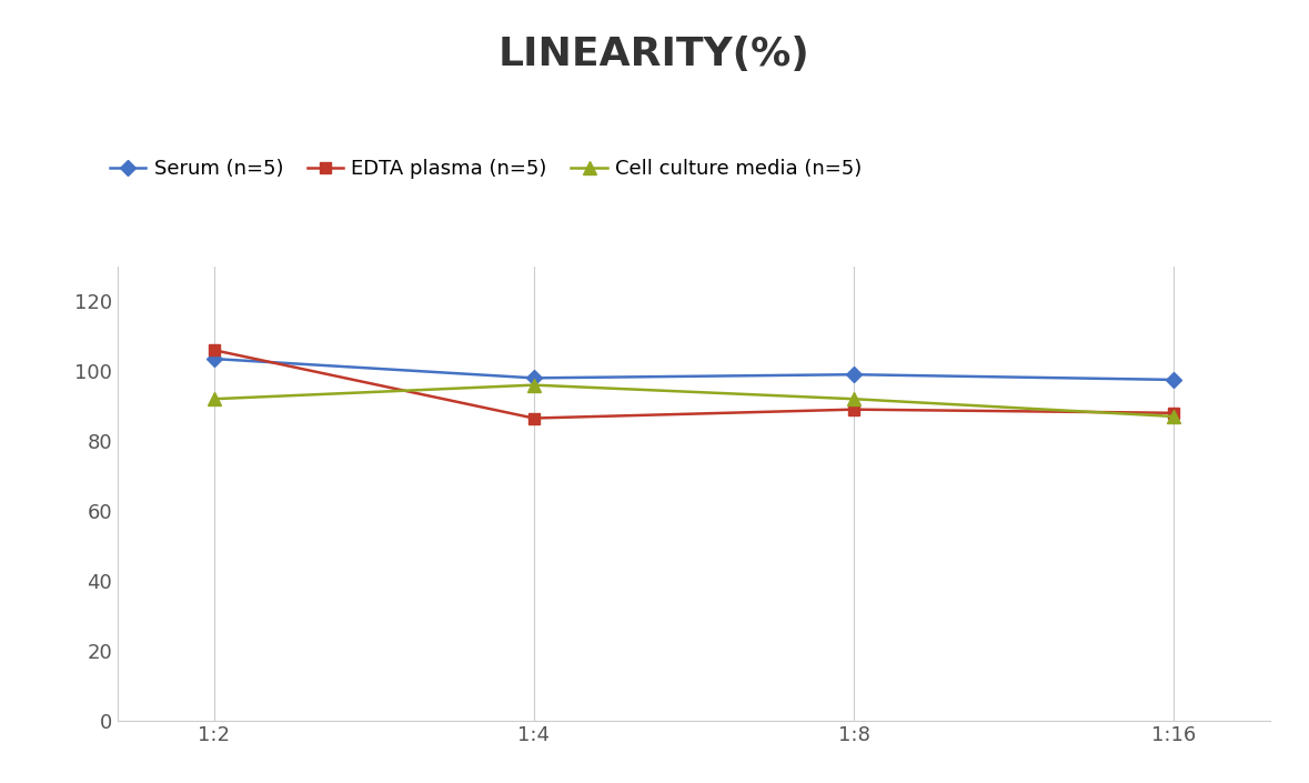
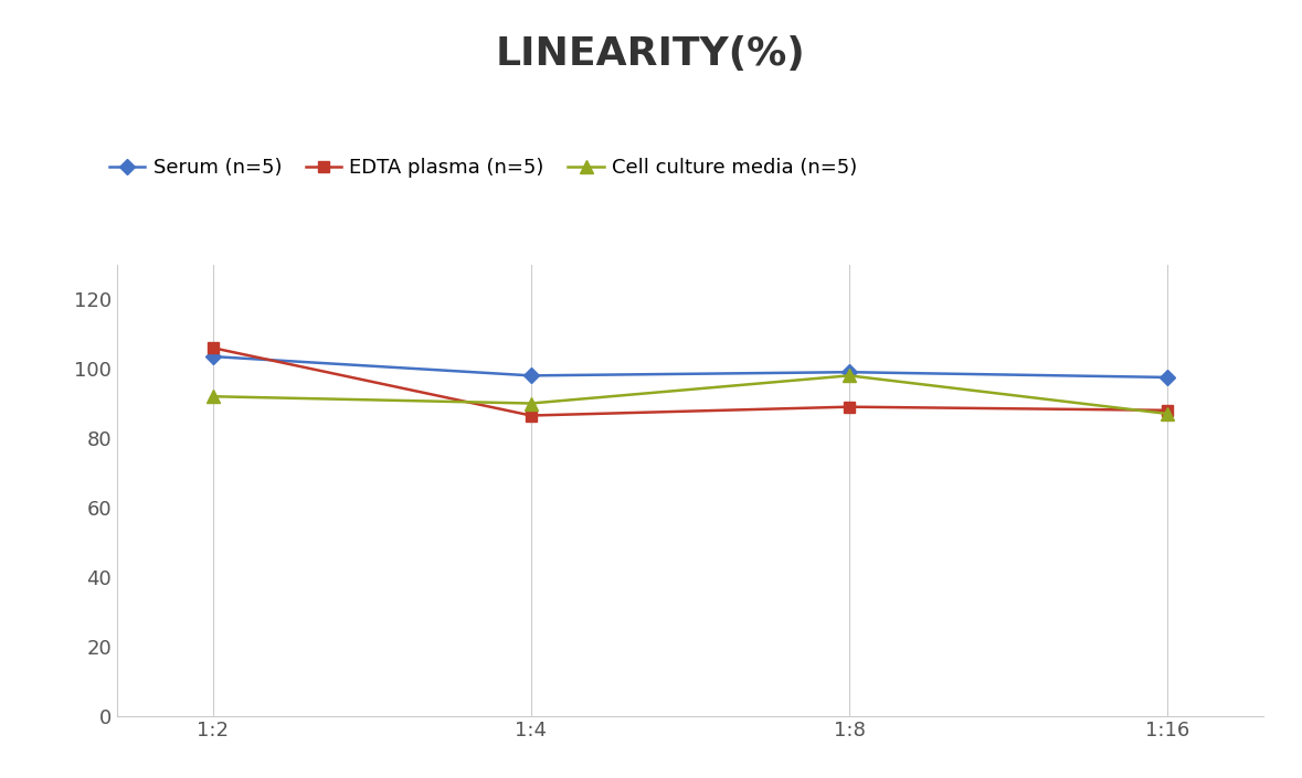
Cell culture media (n=5)/1:4: 96 -> 90
Cell culture media (n=5)/1:8: 92 -> 98
